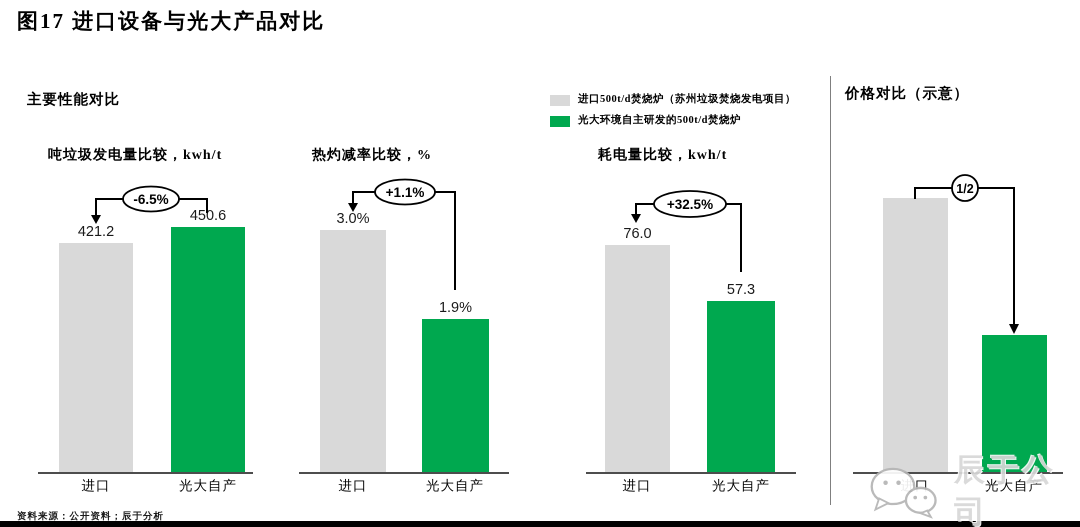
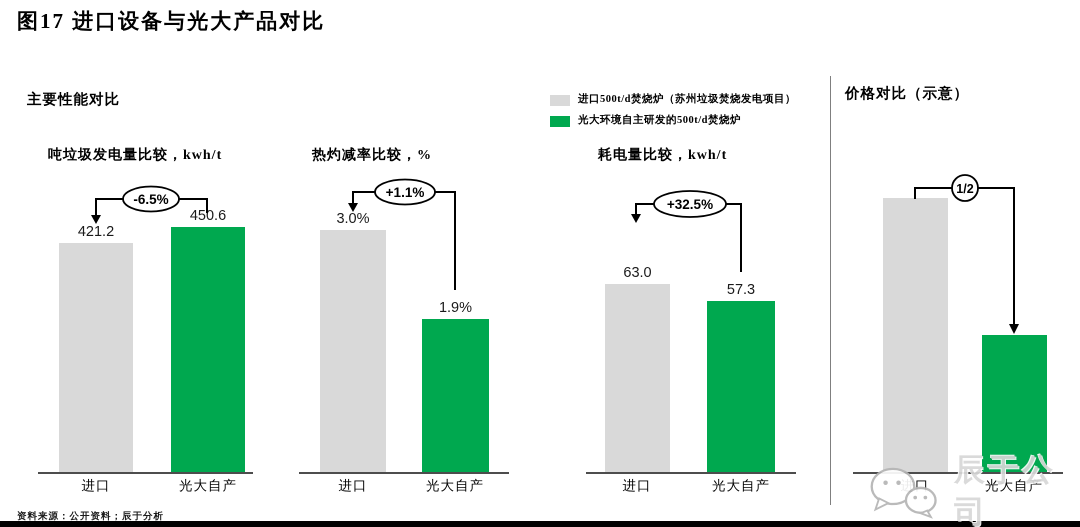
耗电量比较，kwh/t/进口: 76.0 -> 63.0
